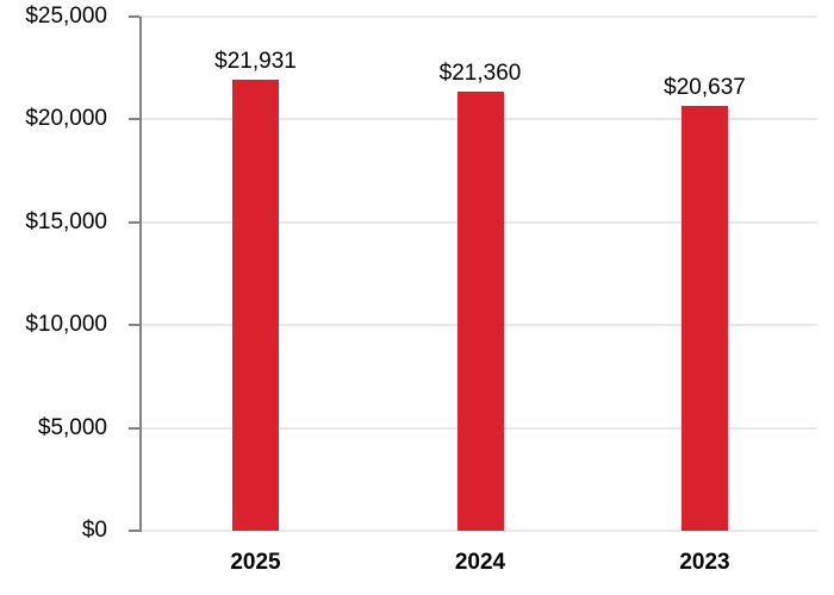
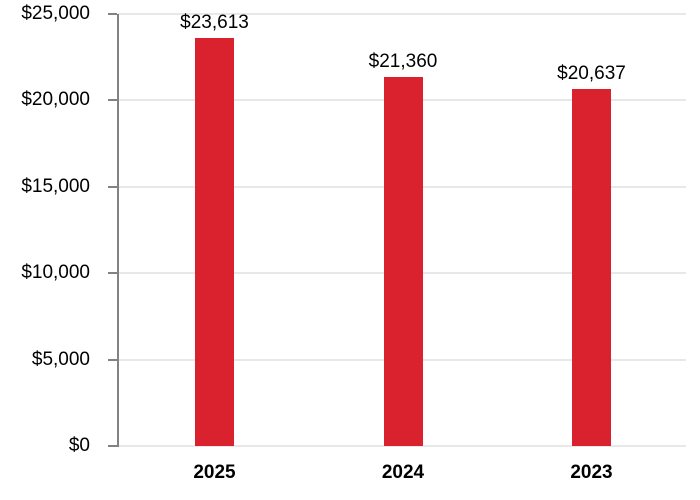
2025: $21,931 -> $23,613
